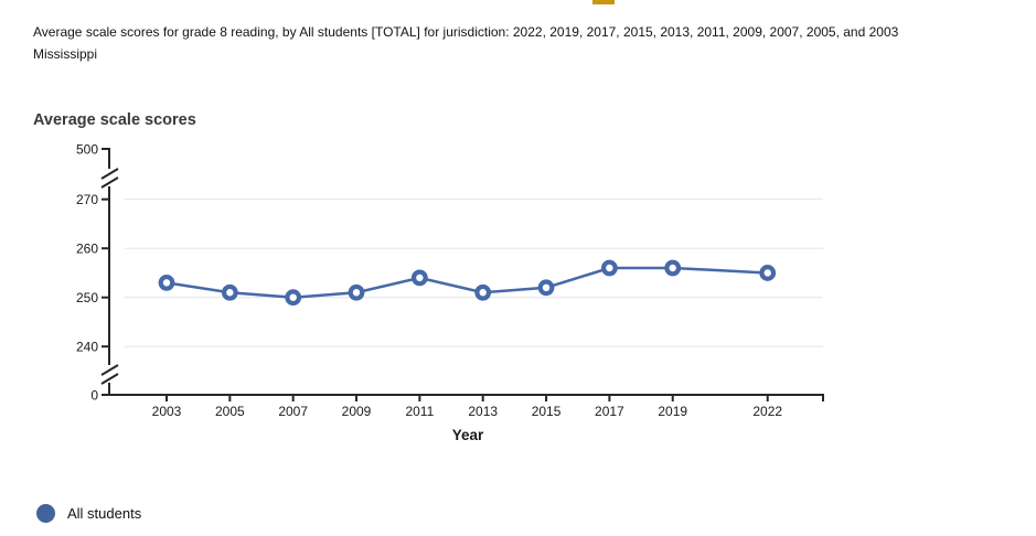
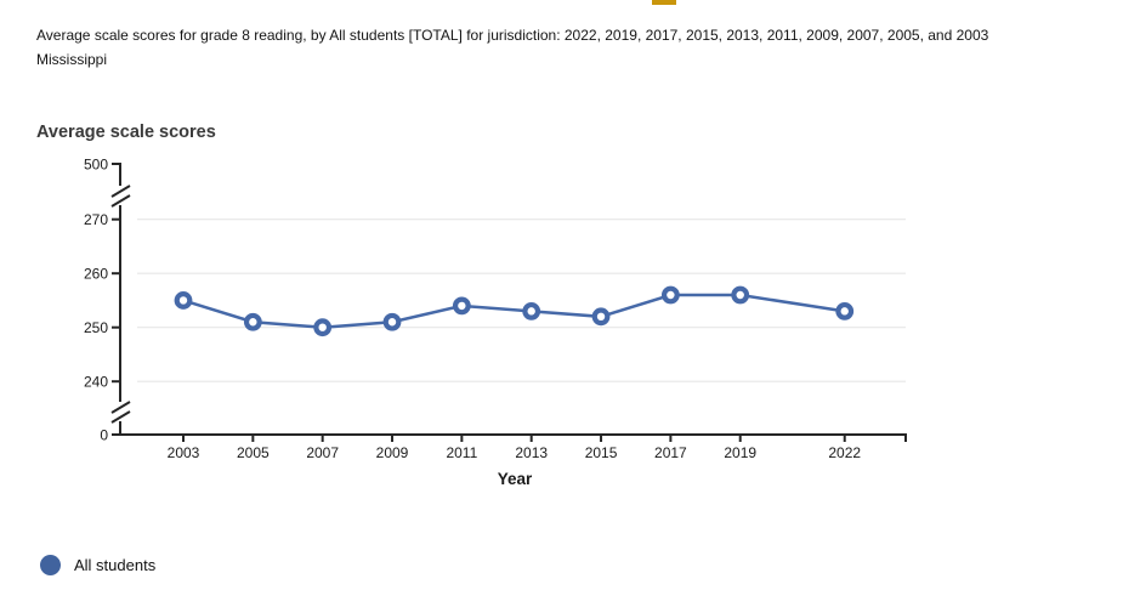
2003: 253 -> 255
2013: 251 -> 253
2022: 255 -> 253
